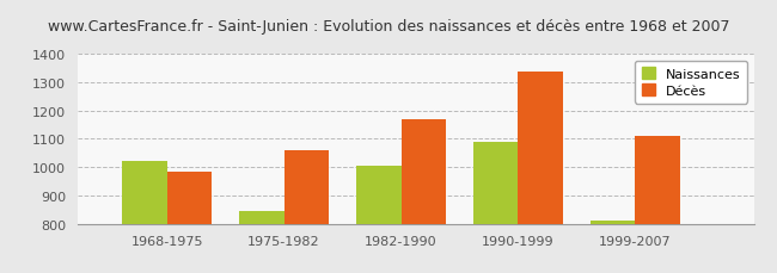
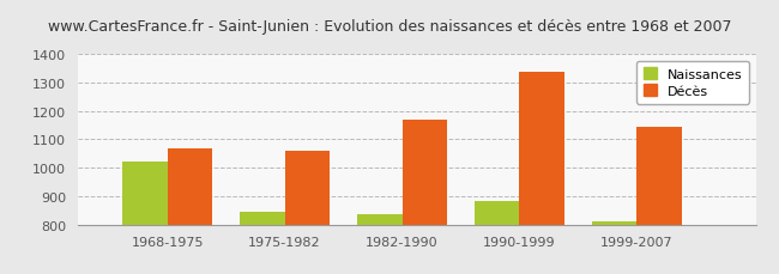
Décès/1968-1975: 985 -> 1068
Naissances/1982-1990: 1005 -> 838
Naissances/1990-1999: 1090 -> 882
Décès/1999-2007: 1110 -> 1143
